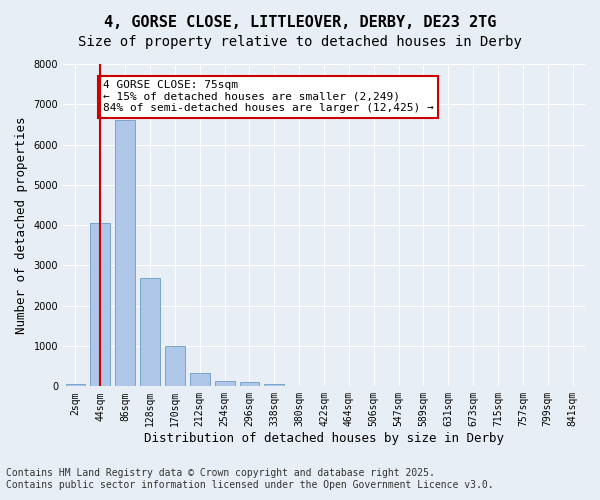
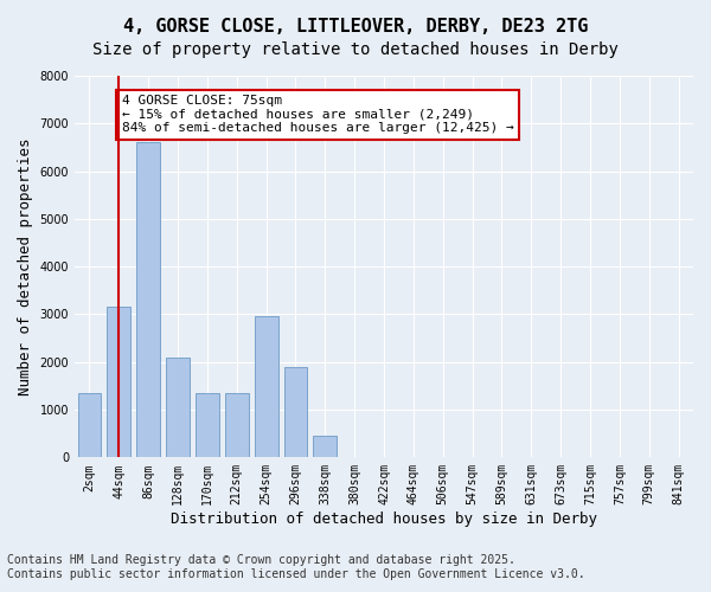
2sqm: 70 -> 1350
44sqm: 4050 -> 3150
128sqm: 2680 -> 2100
170sqm: 1010 -> 1350
212sqm: 340 -> 1350
254sqm: 130 -> 2950
296sqm: 110 -> 1900
338sqm: 70 -> 450
